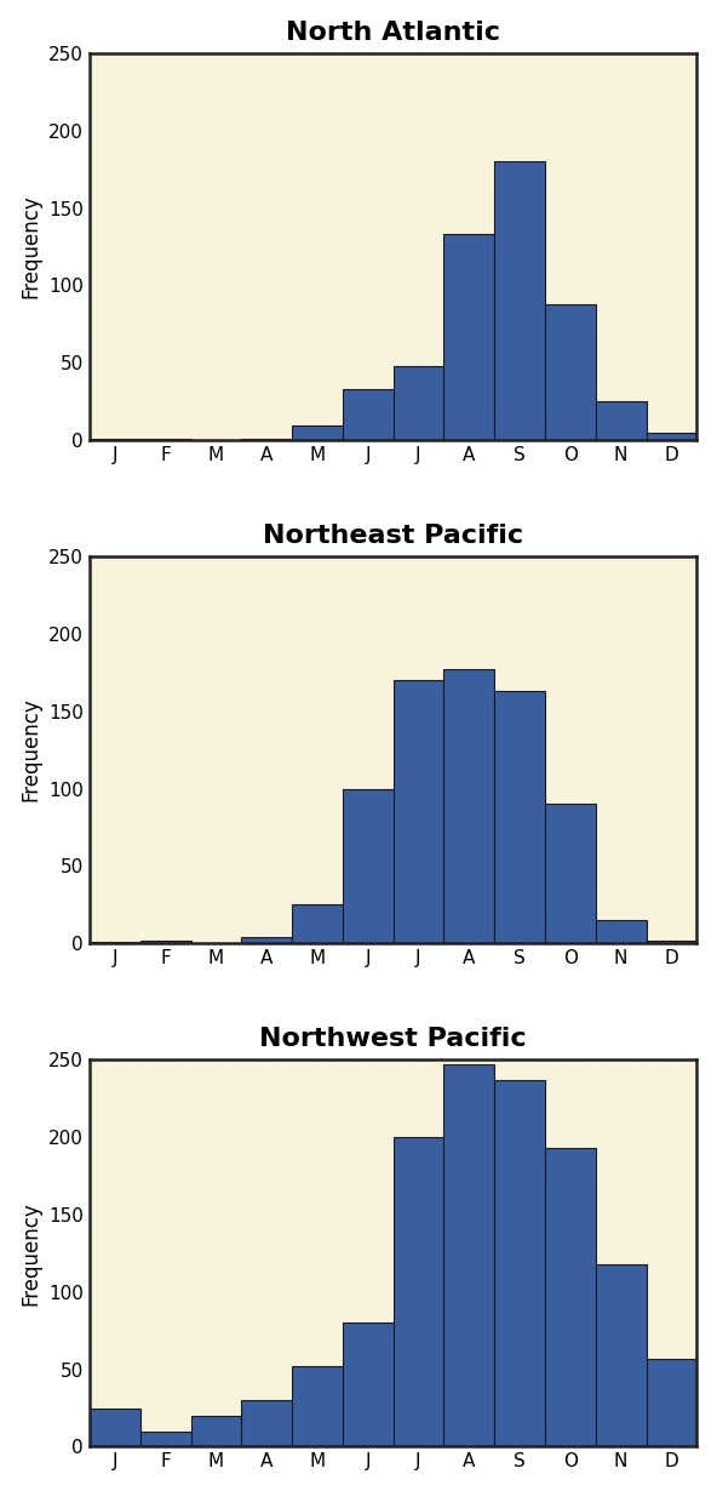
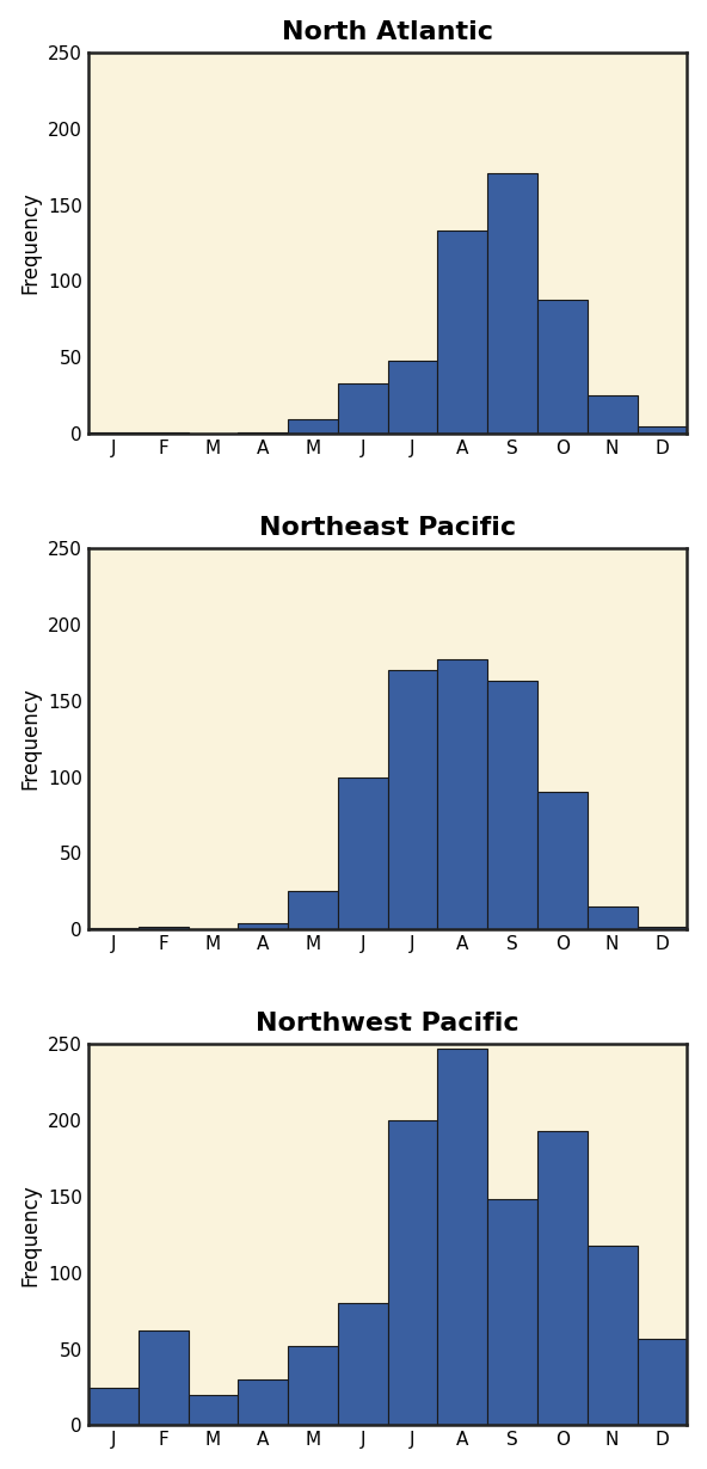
North Atlantic/S: 180 -> 171
Northwest Pacific/F: 10 -> 62
Northwest Pacific/S: 237 -> 148
